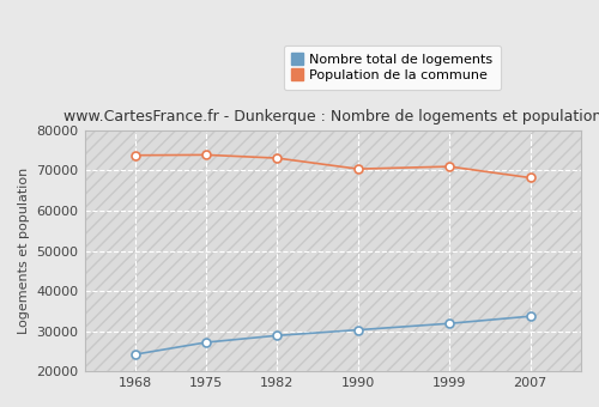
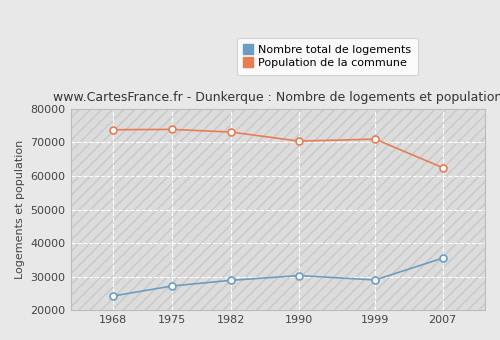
Nombre total de logements/1999: 31900 -> 29000
Nombre total de logements/2007: 33700 -> 35500
Population de la commune/2007: 68200 -> 62500
